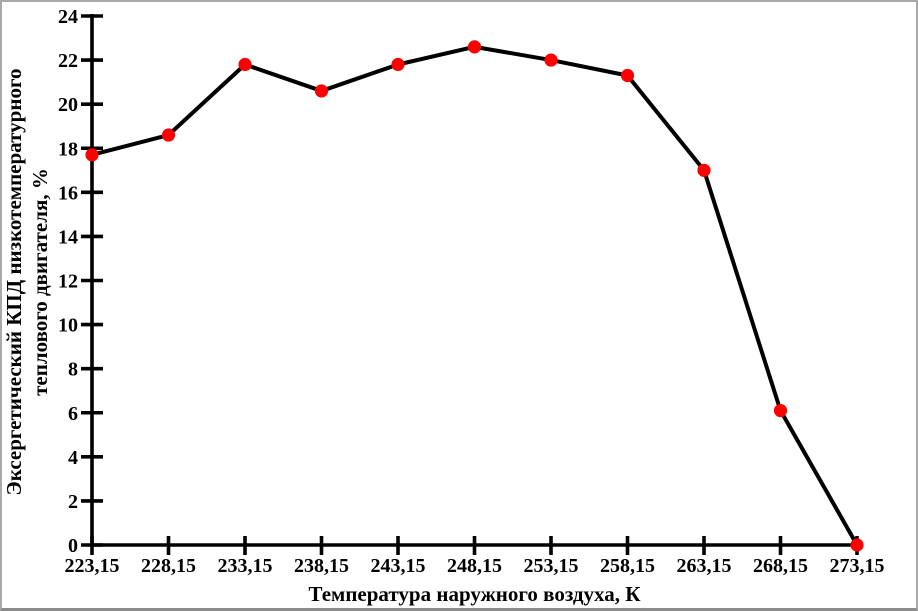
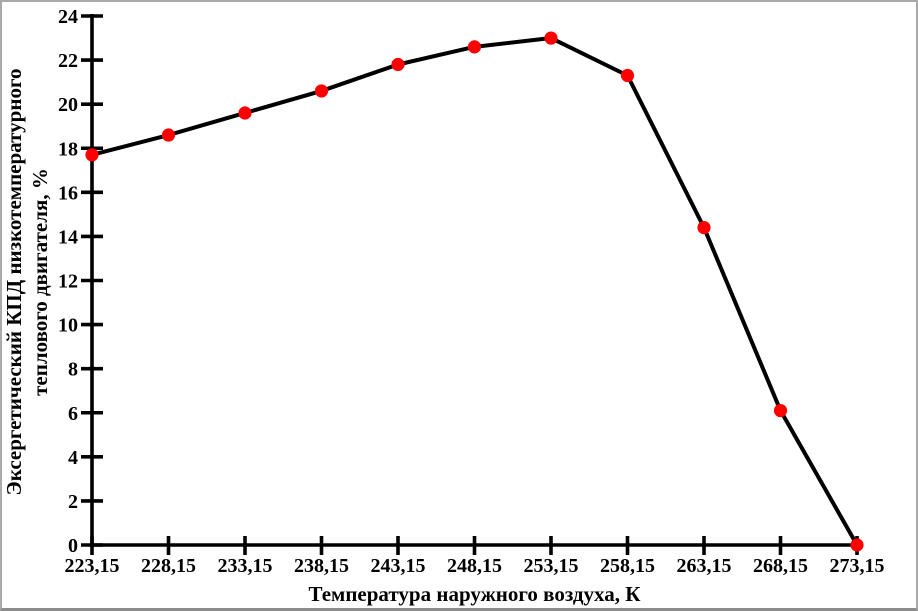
233,15: 21.8 -> 19.6
253,15: 22.0 -> 23.0
263,15: 17.0 -> 14.4
